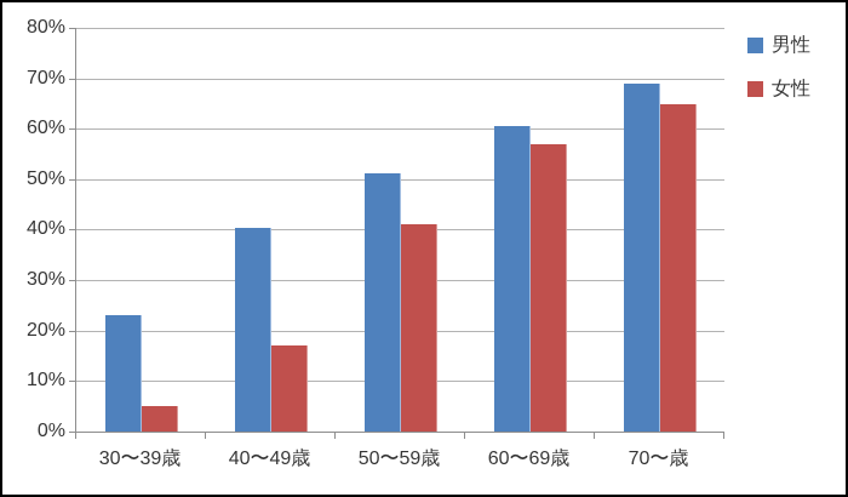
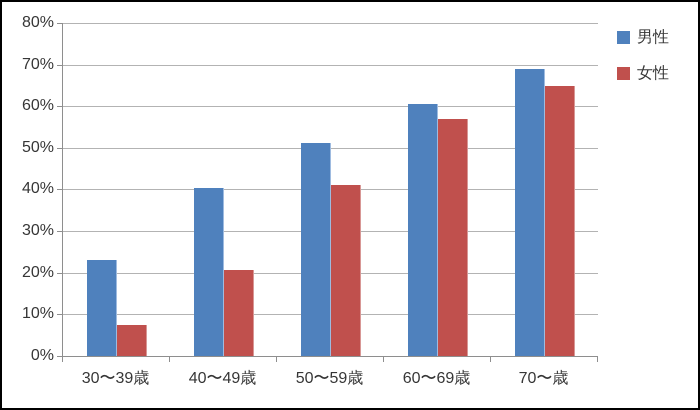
女性/30〜39歳: 5% -> 8%
女性/40〜49歳: 17% -> 21%
